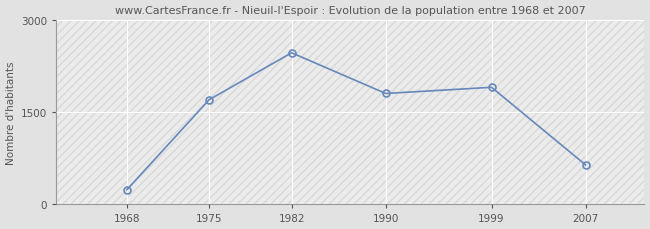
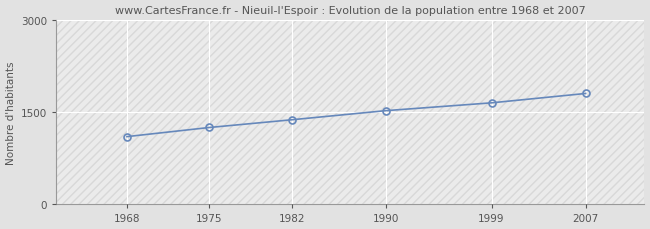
1968: 240 -> 1100
1975: 1700 -> 1250
1982: 2460 -> 1370
1990: 1800 -> 1520
1999: 1900 -> 1650
2007: 640 -> 1800
